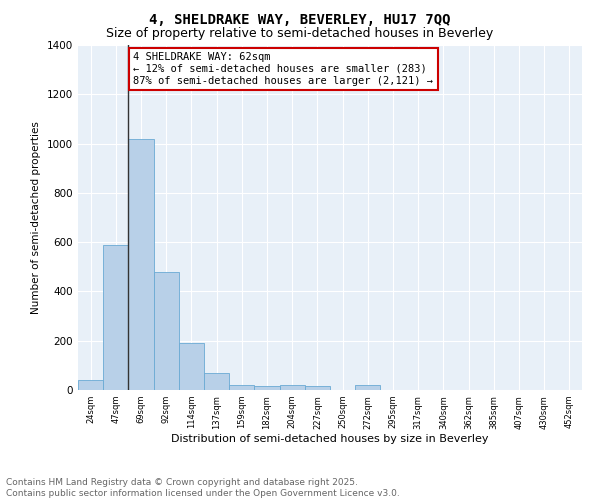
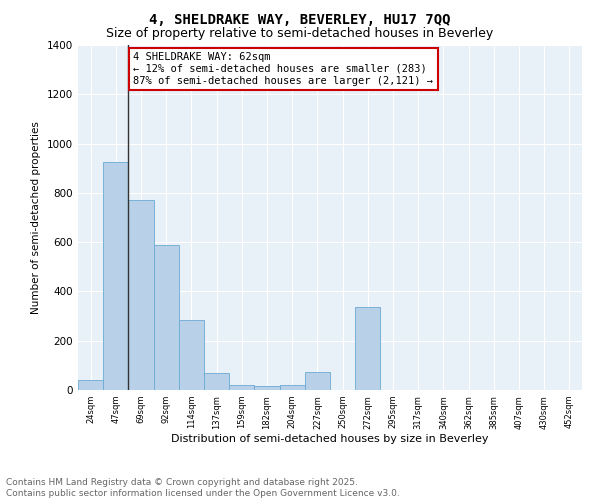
47sqm: 590 -> 925
69sqm: 1020 -> 770
92sqm: 480 -> 590
114sqm: 190 -> 285
227sqm: 15 -> 75
272sqm: 20 -> 335
